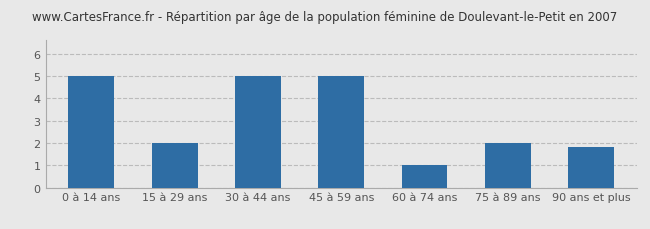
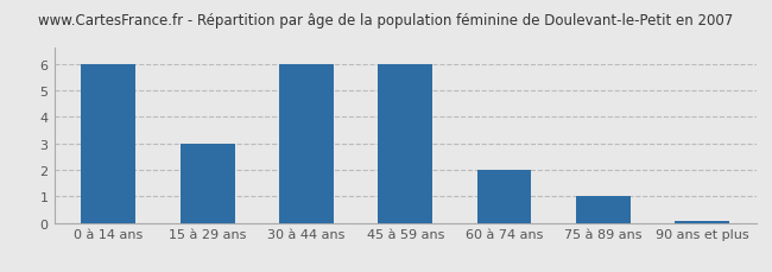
0 à 14 ans: 5.00 -> 6.00
15 à 29 ans: 2.00 -> 3.00
30 à 44 ans: 5.00 -> 6.00
45 à 59 ans: 5.00 -> 6.00
60 à 74 ans: 1.00 -> 2.00
75 à 89 ans: 2.00 -> 1.00
90 ans et plus: 1.80 -> 0.05
